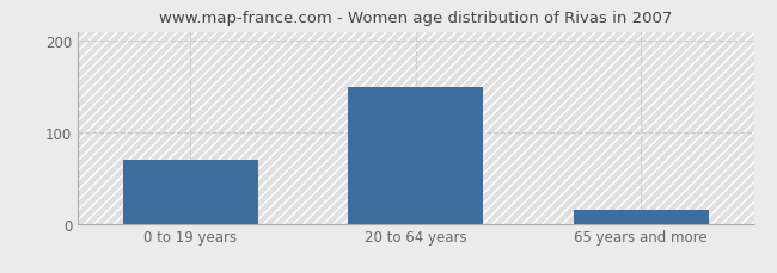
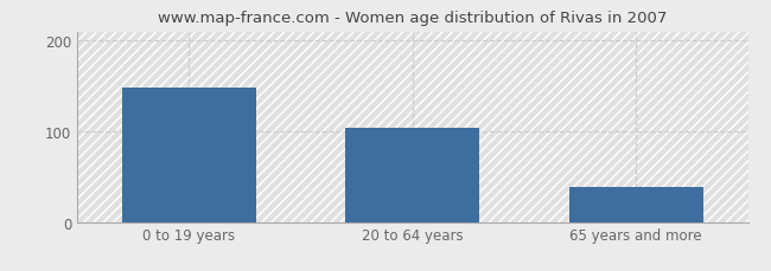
0 to 19 years: 70 -> 148
20 to 64 years: 150 -> 104
65 years and more: 15 -> 38
